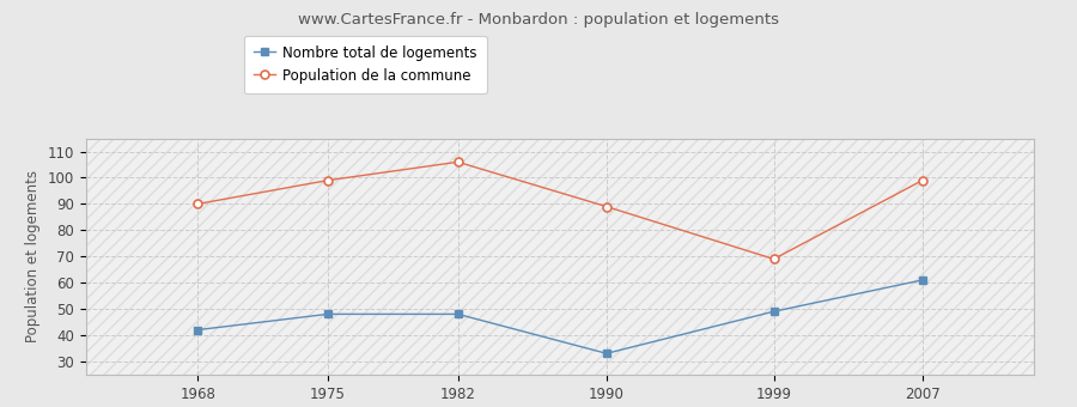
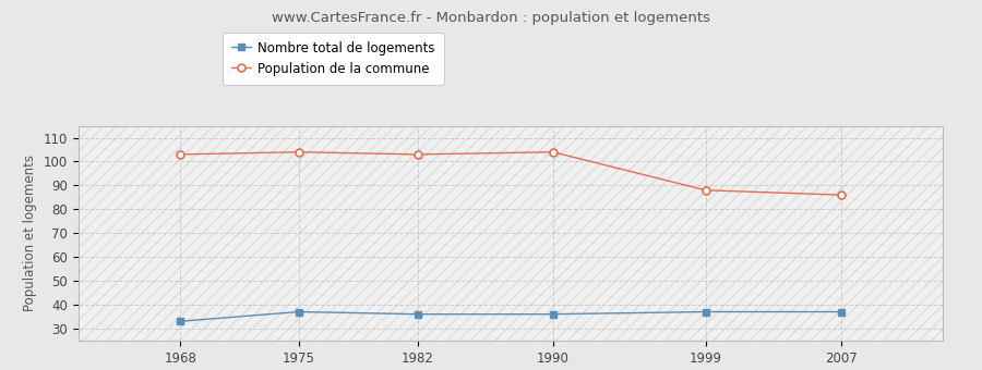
Nombre total de logements/1968: 42 -> 33
Population de la commune/1968: 90 -> 103
Nombre total de logements/1975: 48 -> 37
Population de la commune/1975: 99 -> 104
Nombre total de logements/1982: 48 -> 36
Population de la commune/1982: 106 -> 103
Nombre total de logements/1990: 33 -> 36
Population de la commune/1990: 89 -> 104
Nombre total de logements/1999: 49 -> 37
Population de la commune/1999: 69 -> 88
Nombre total de logements/2007: 61 -> 37
Population de la commune/2007: 99 -> 86
